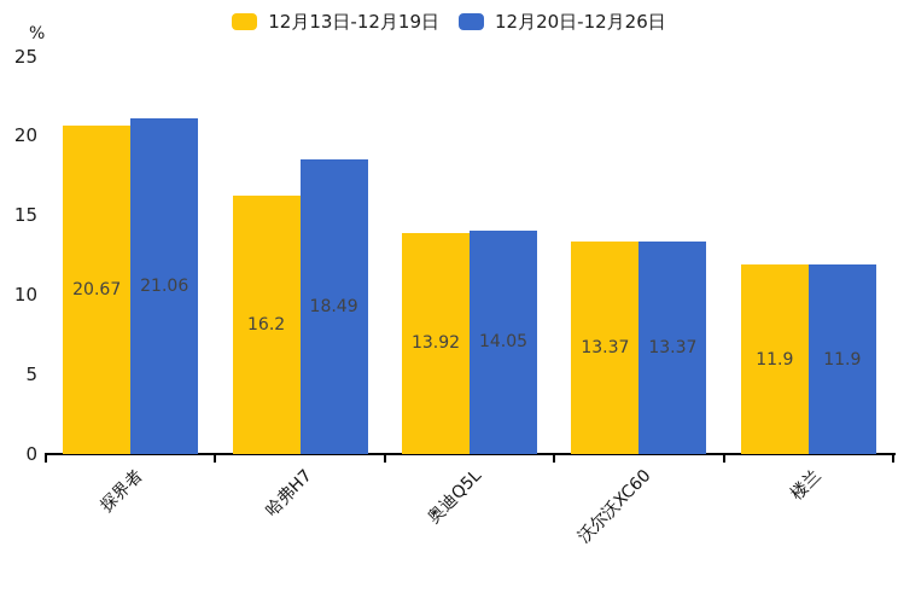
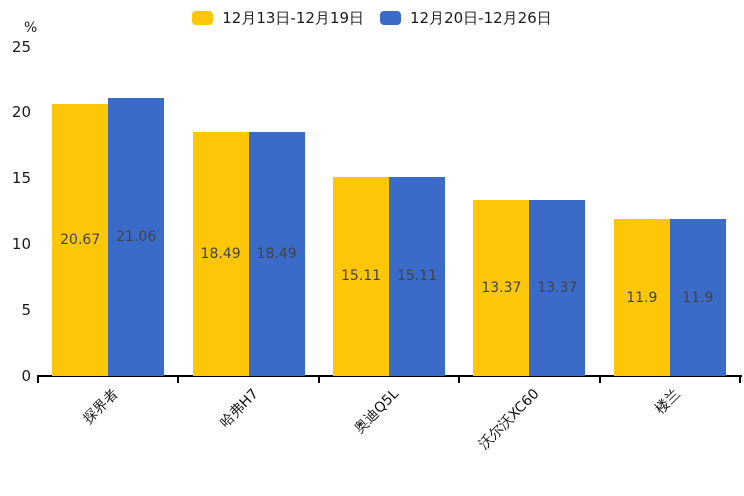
12月13日-12月19日/哈弗H7: 16.2 -> 18.49
12月13日-12月19日/奥迪Q5L: 13.92 -> 15.11
12月20日-12月26日/奥迪Q5L: 14.05 -> 15.11
